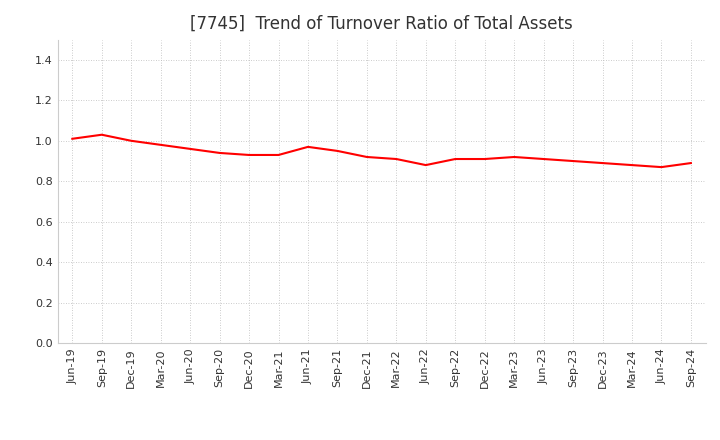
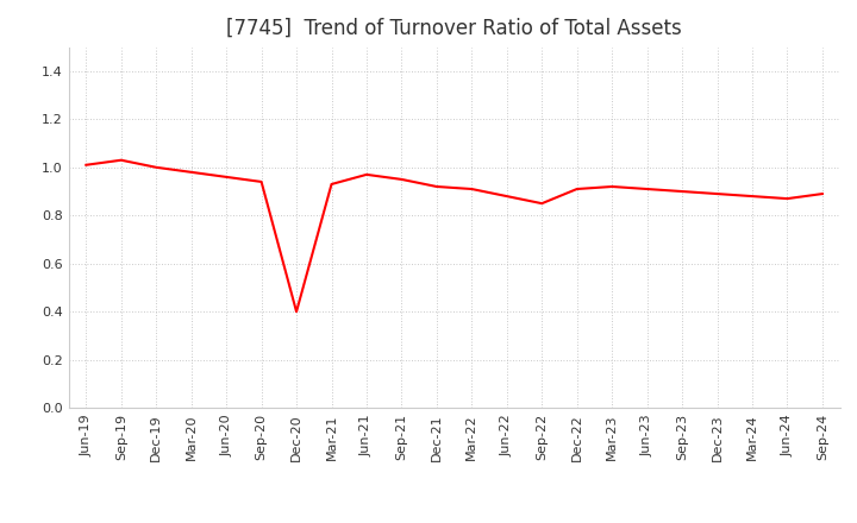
Dec-20: 0.93 -> 0.40
Sep-22: 0.91 -> 0.85
